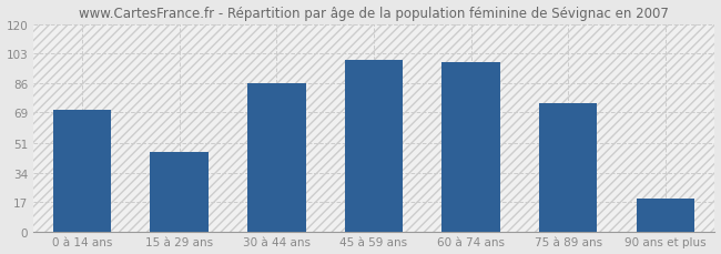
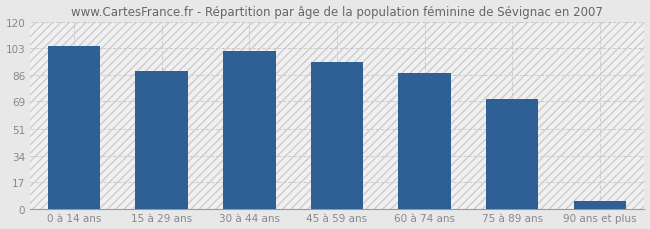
0 à 14 ans: 70 -> 104
15 à 29 ans: 46 -> 88
30 à 44 ans: 86 -> 101
45 à 59 ans: 99 -> 94
60 à 74 ans: 98 -> 87
75 à 89 ans: 74 -> 70
90 ans et plus: 19 -> 5
